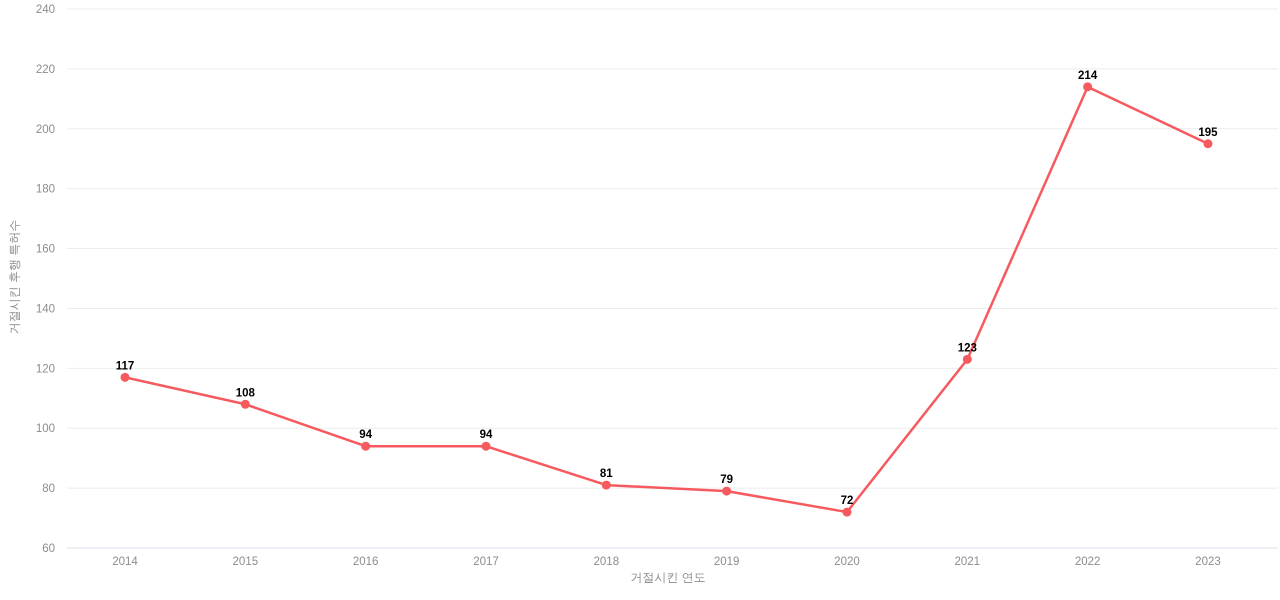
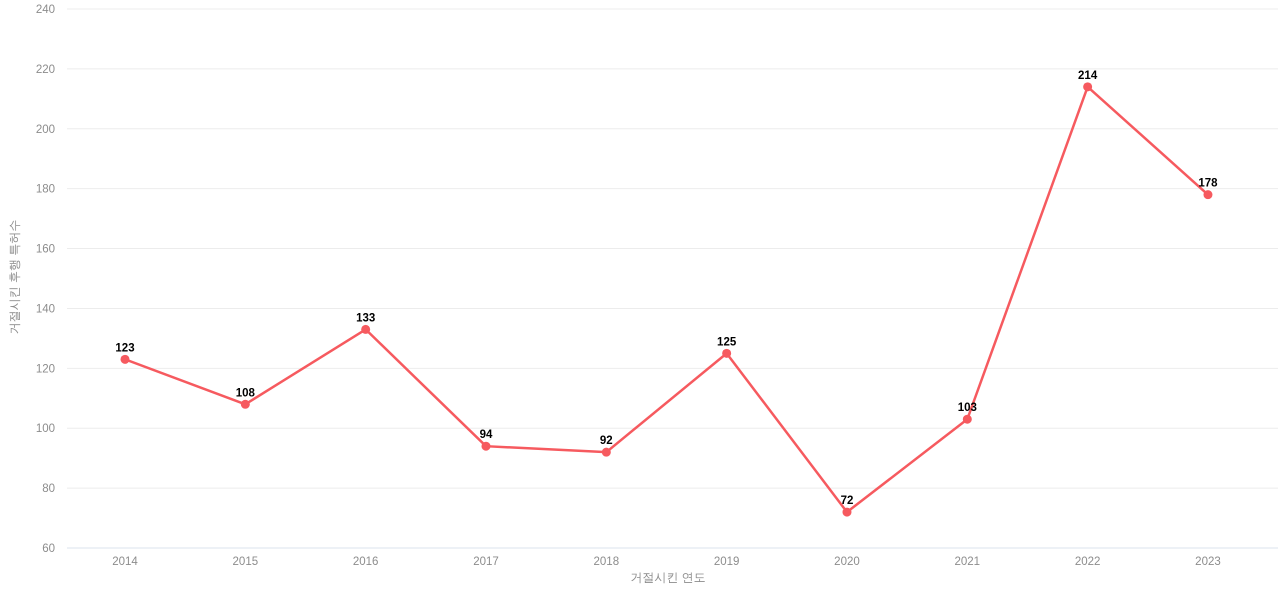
2014: 117 -> 123
2016: 94 -> 133
2018: 81 -> 92
2019: 79 -> 125
2021: 123 -> 103
2023: 195 -> 178
